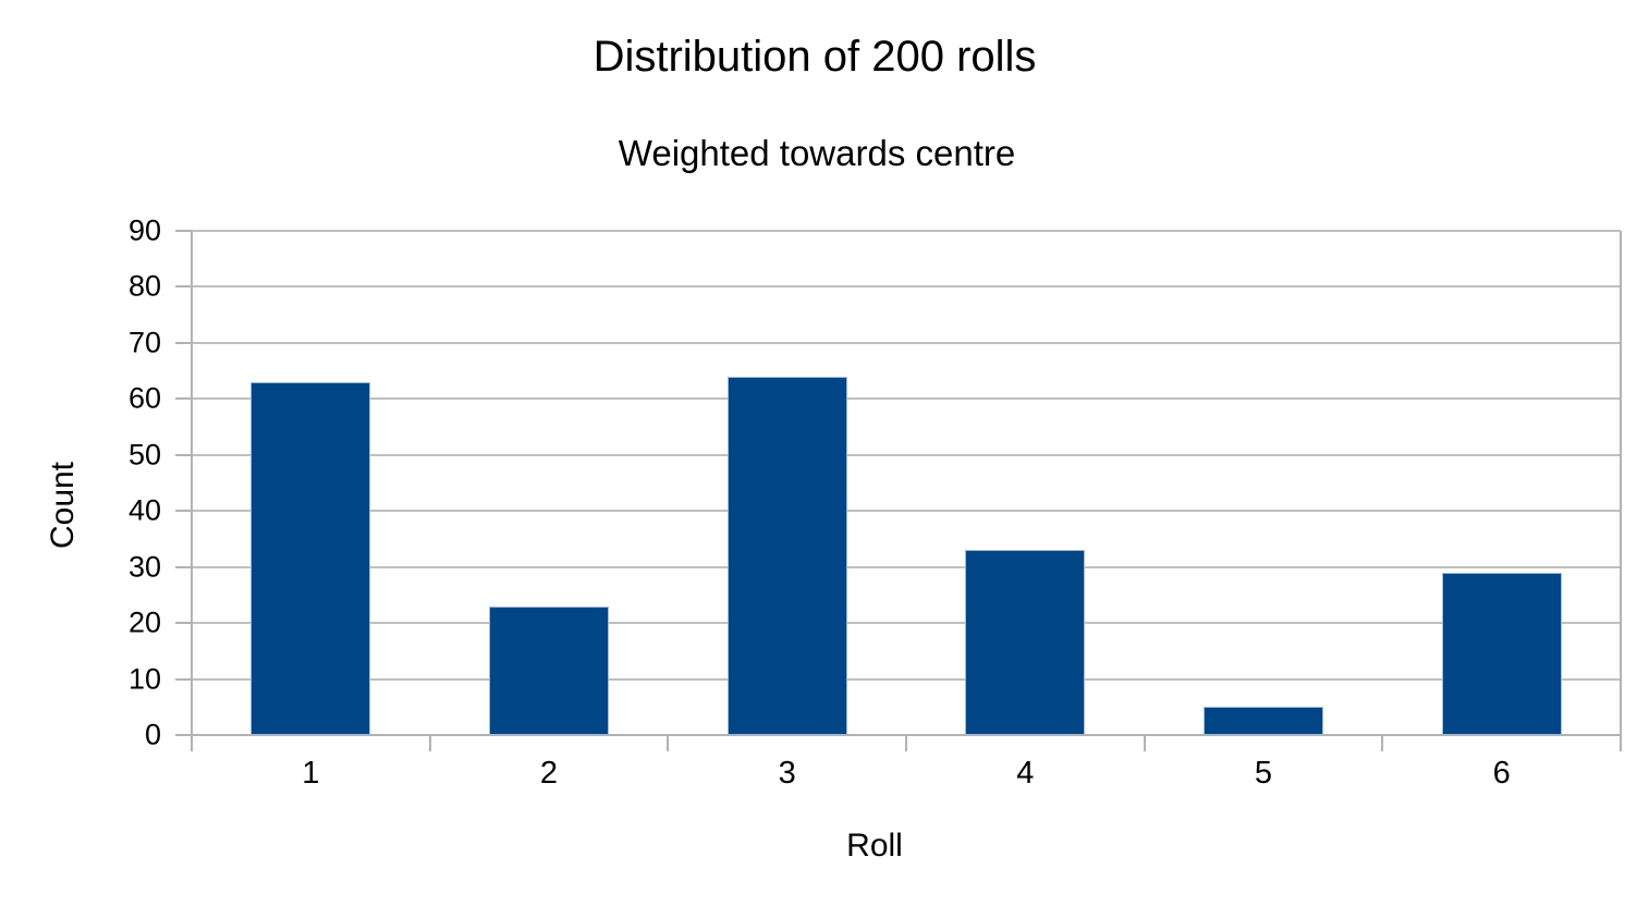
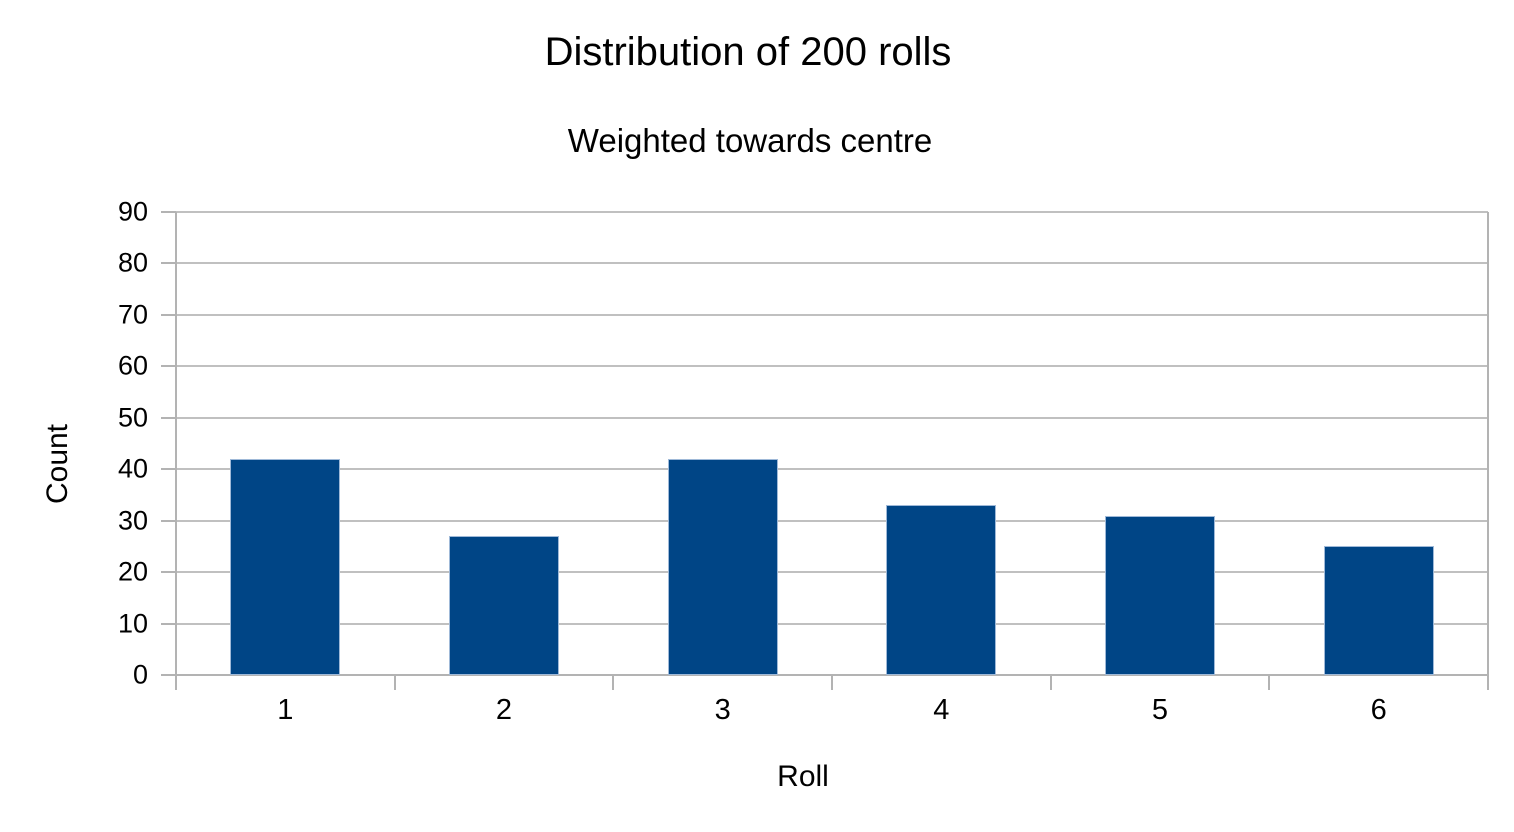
1: 63 -> 42
2: 23 -> 27
3: 64 -> 42
5: 5 -> 31
6: 29 -> 25
